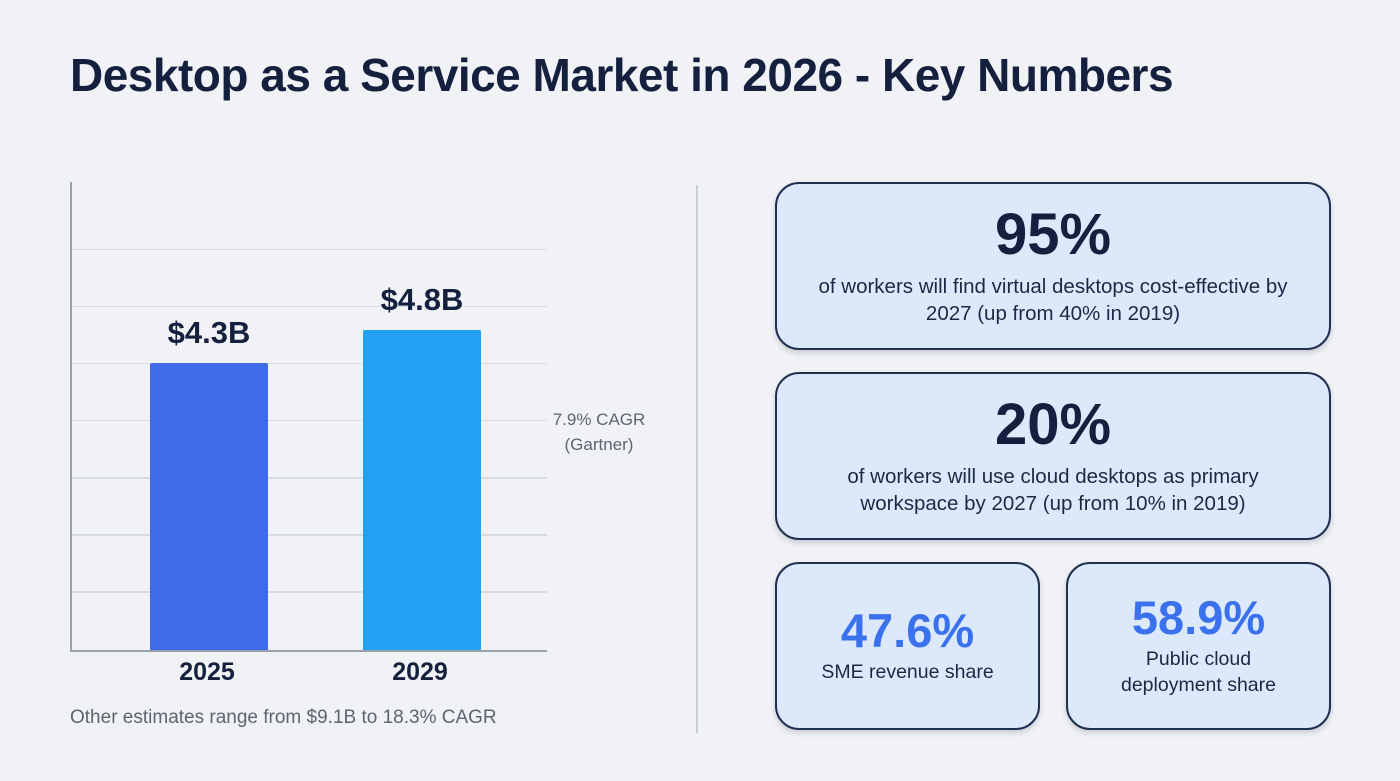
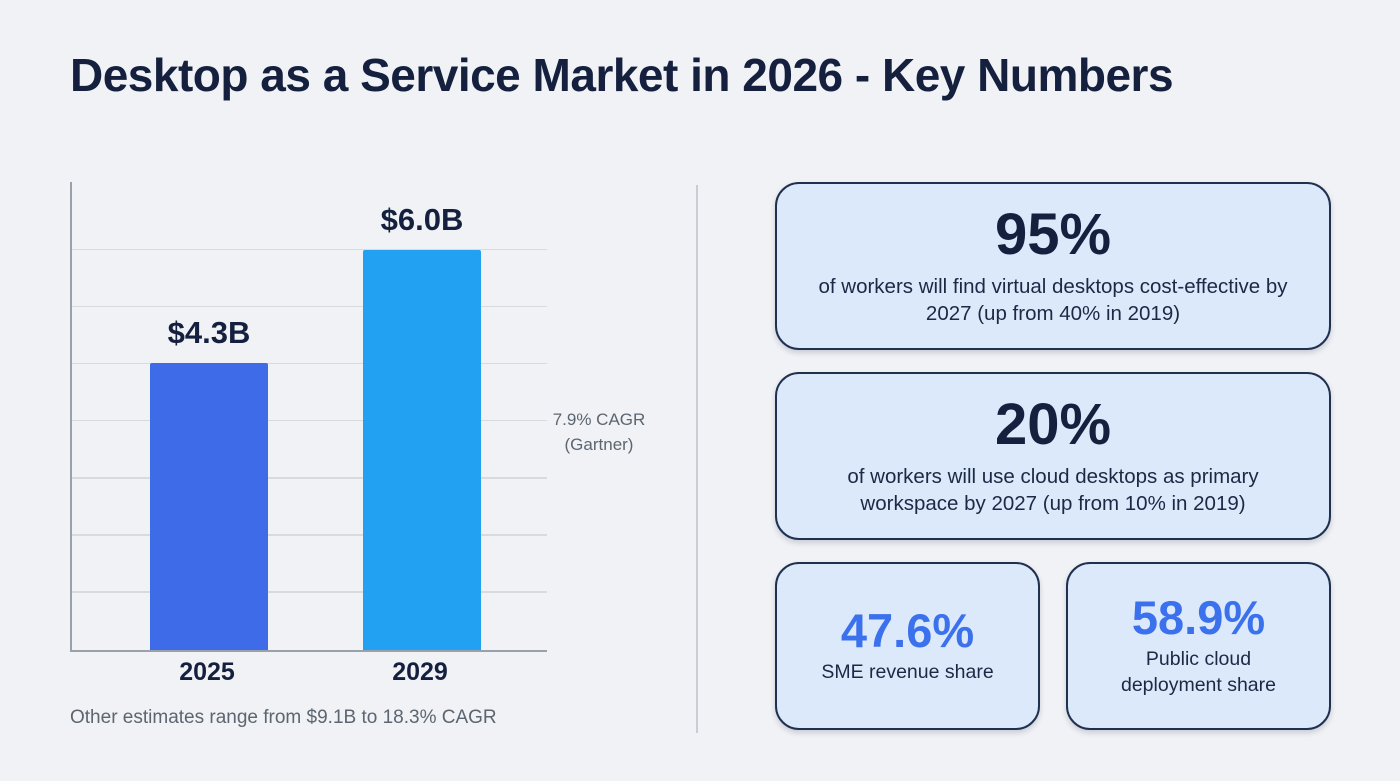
2029: $4.8B -> $6.0B
